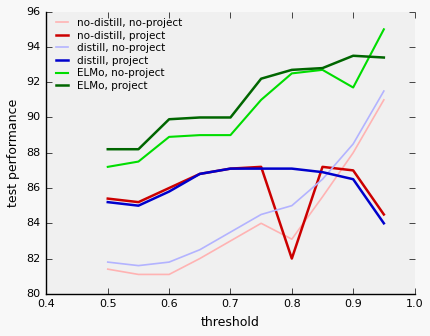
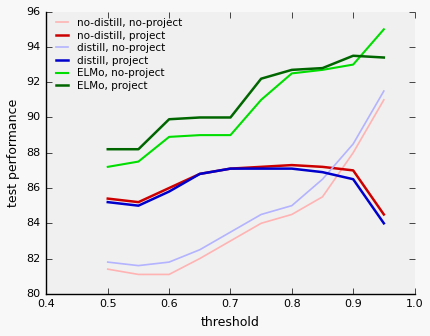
no-distill, no-project/0.8: 83.1 -> 84.5
no-distill, project/0.8: 82.0 -> 87.3
ELMo, no-project/0.9: 91.7 -> 93.0
